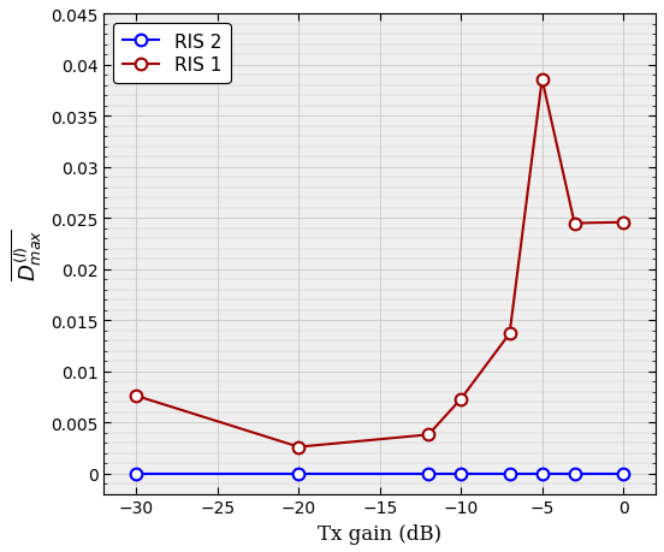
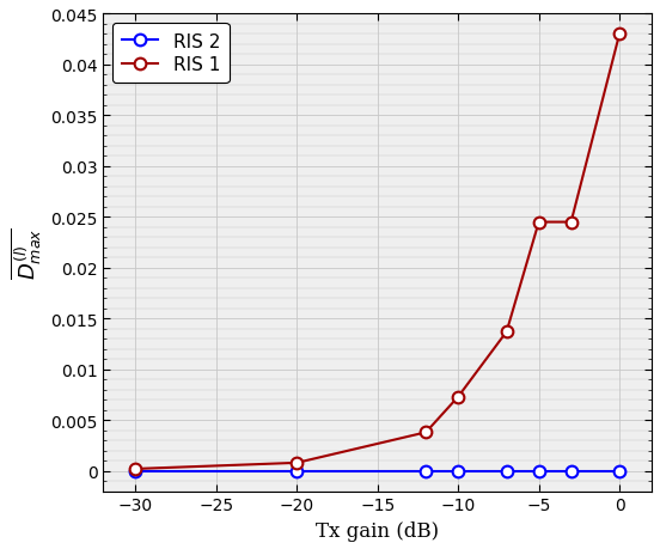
RIS 1/−30: 0.0076 -> 0.0002
RIS 1/−20: 0.0026 -> 0.0008
RIS 1/−5: 0.0386 -> 0.0245
RIS 1/0: 0.0246 -> 0.0430
